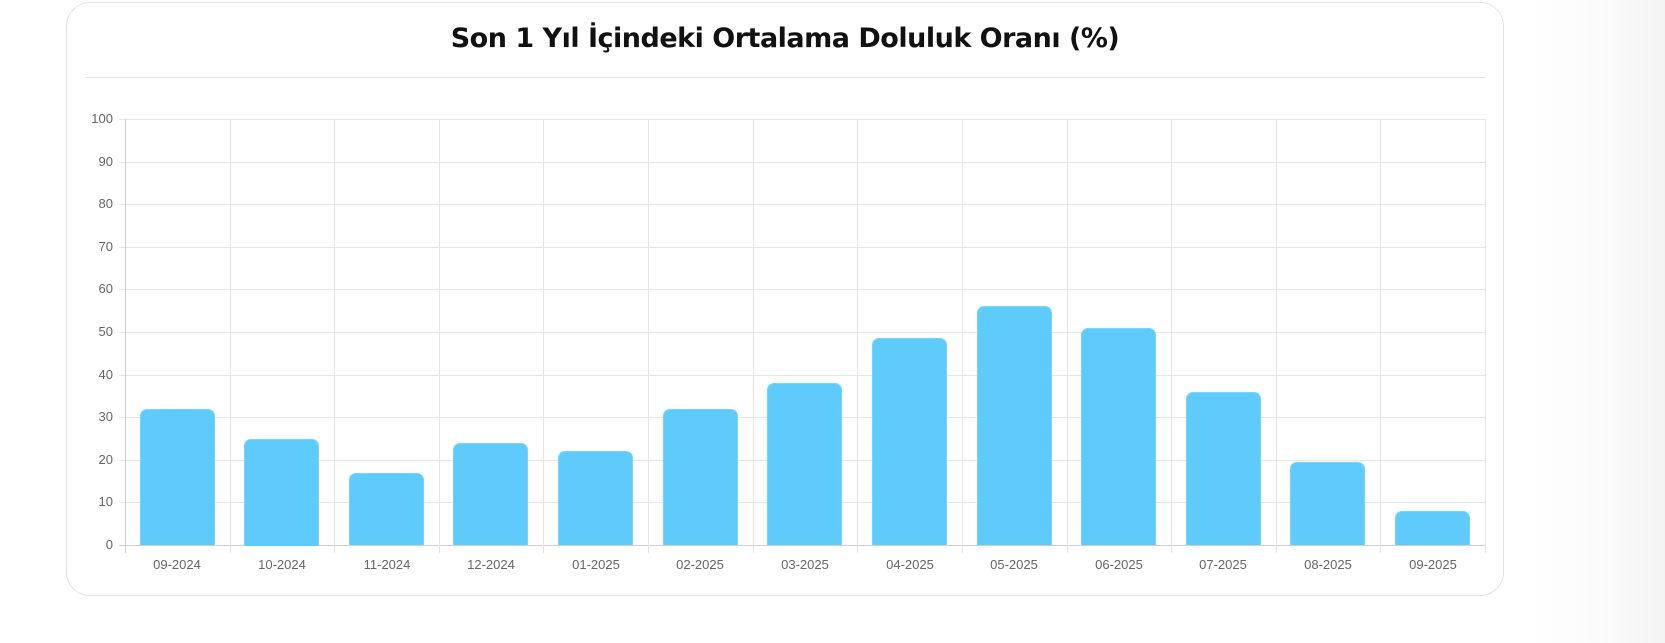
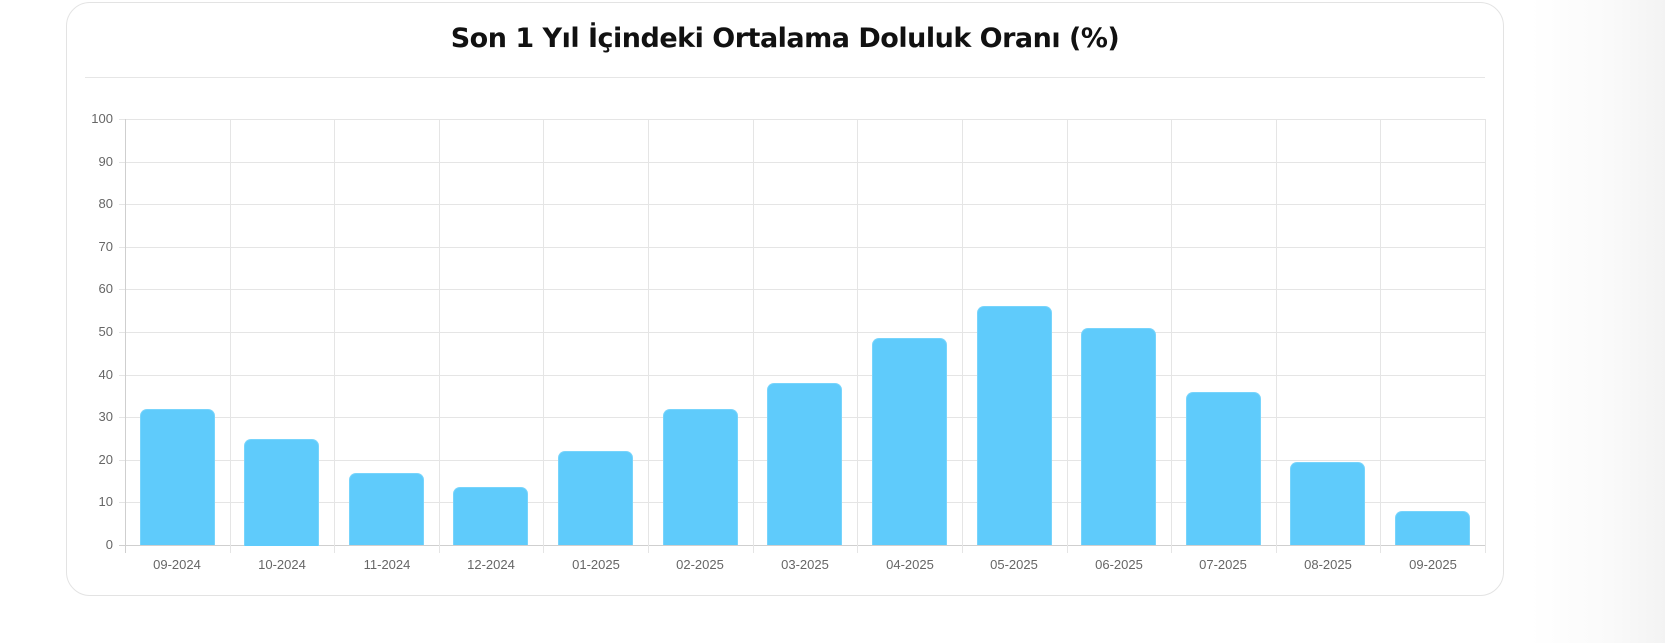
12-2024: 24 -> 14
